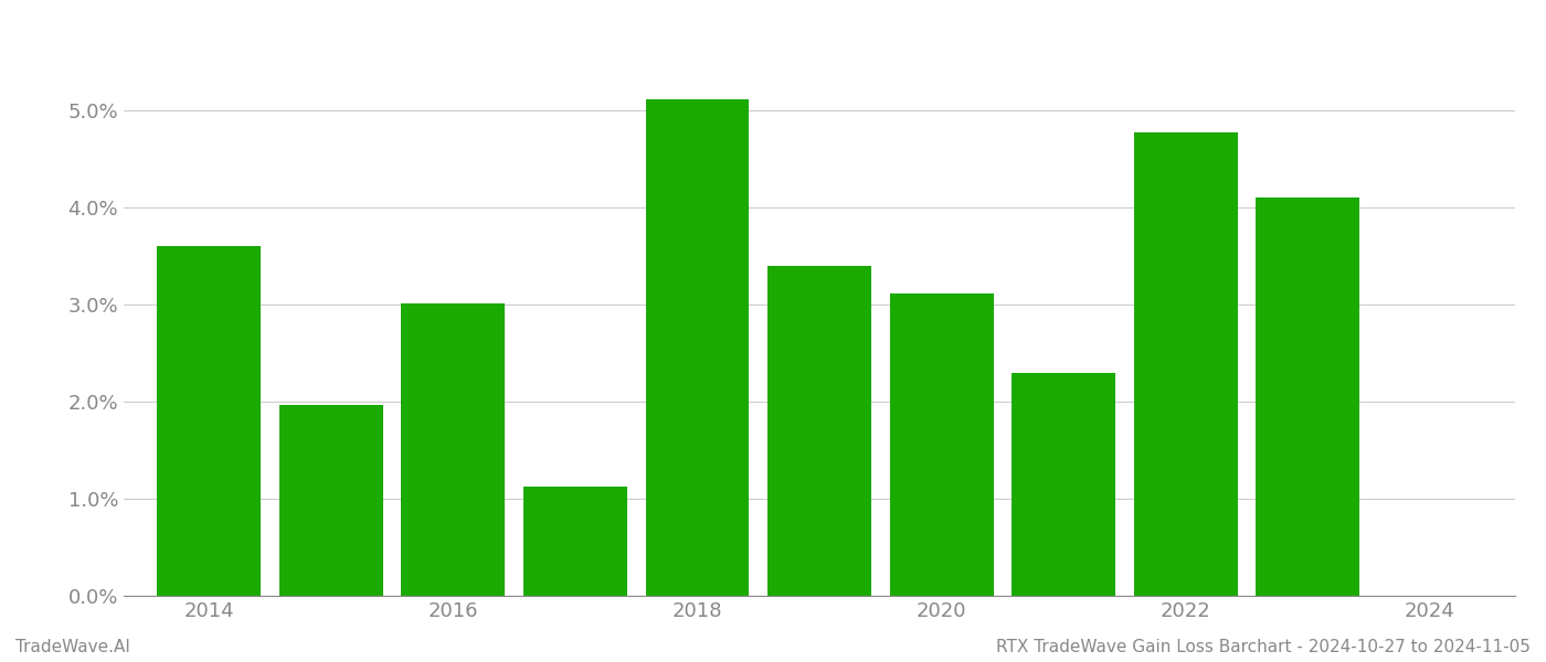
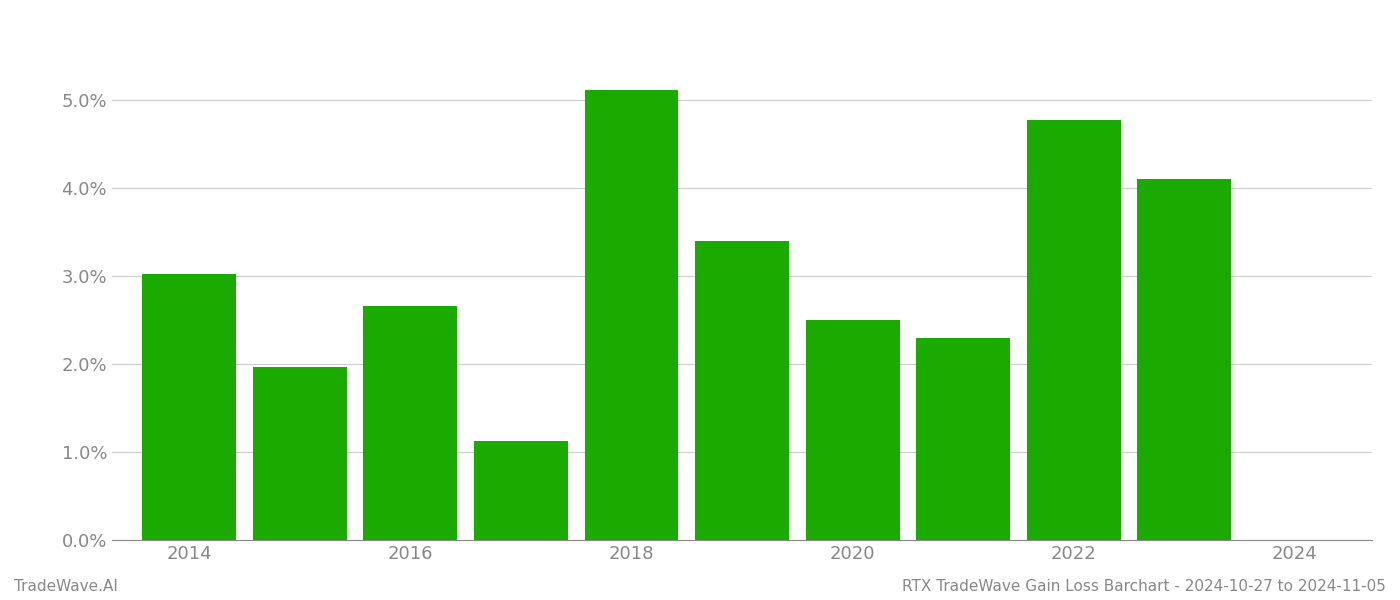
2014: 3.60% -> 3.02%
2016: 3.01% -> 2.66%
2020: 3.12% -> 2.50%
